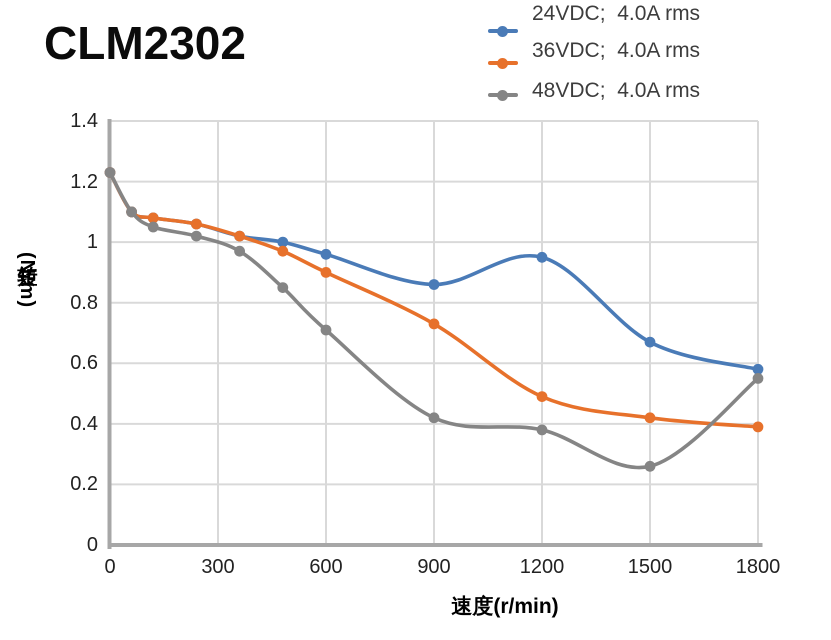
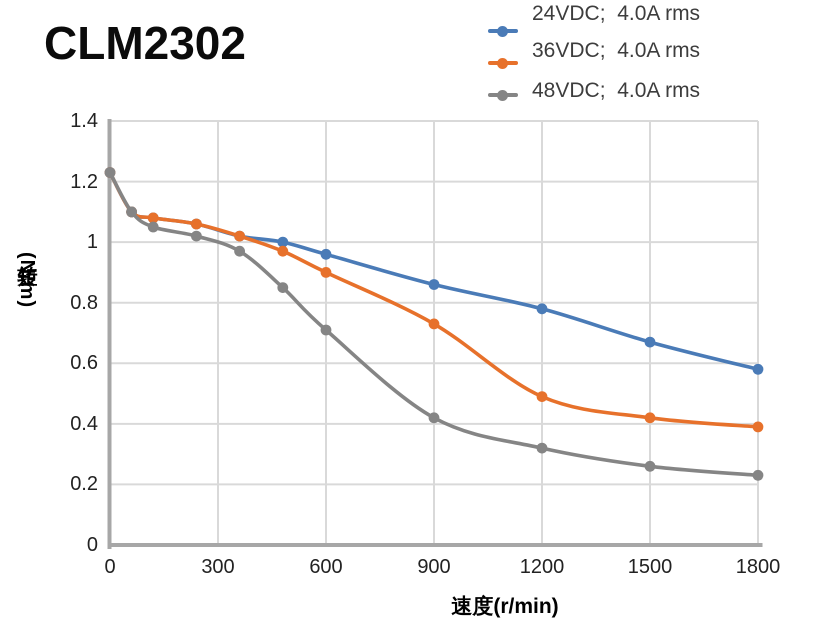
24VDC; 4.0A rms/1200: 0.95 -> 0.78
48VDC; 4.0A rms/1200: 0.38 -> 0.32
48VDC; 4.0A rms/1800: 0.55 -> 0.23
